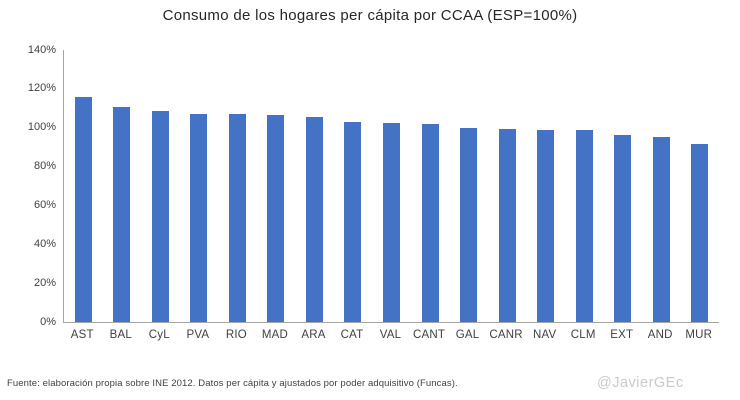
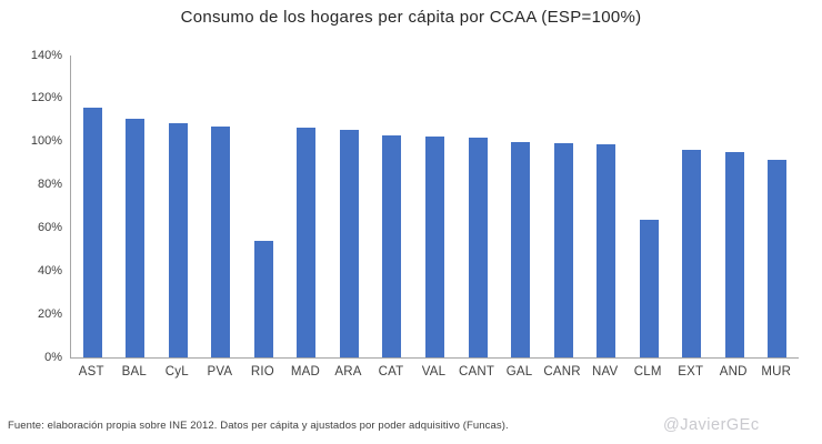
RIO: 107% -> 54%
CLM: 99% -> 64%
